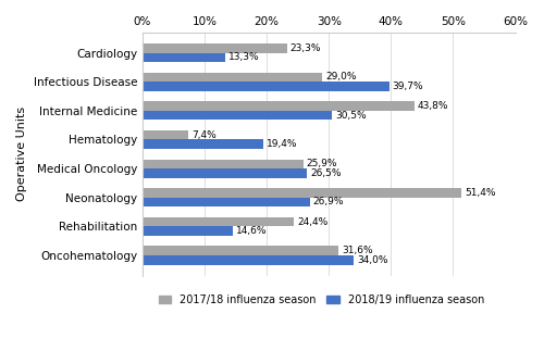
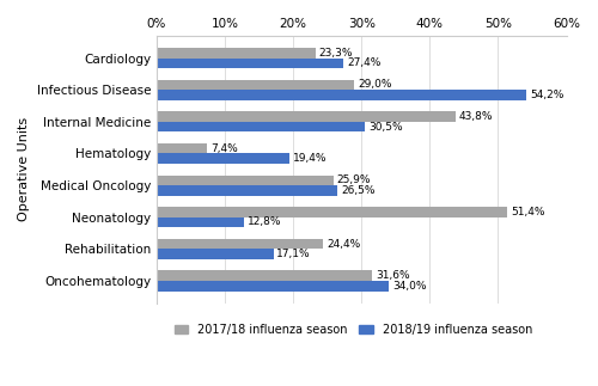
2018/19 influenza season/Cardiology: 13,3% -> 27,4%
2018/19 influenza season/Infectious Disease: 39,7% -> 54,2%
2018/19 influenza season/Neonatology: 26,9% -> 12,8%
2018/19 influenza season/Rehabilitation: 14,6% -> 17,1%
